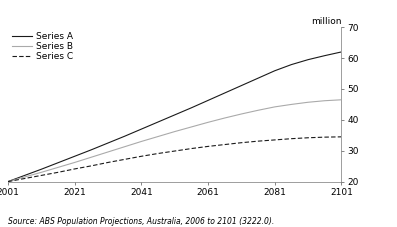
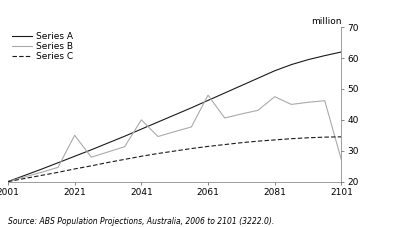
Series B/2021: 26.2 -> 35.0
Series B/2041: 33.0 -> 40.0
Series B/2061: 39.2 -> 48.0
Series B/2081: 44.2 -> 47.5
Series B/2101: 46.5 -> 27.0
